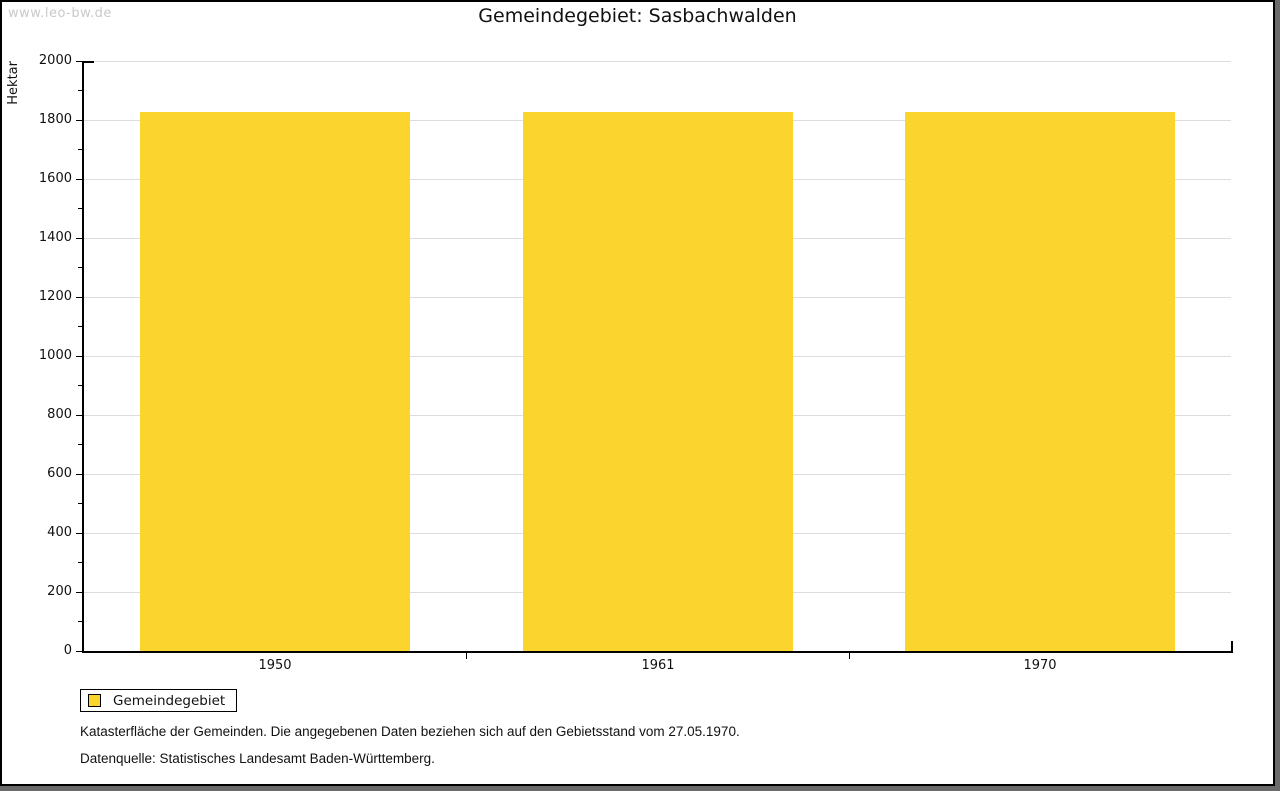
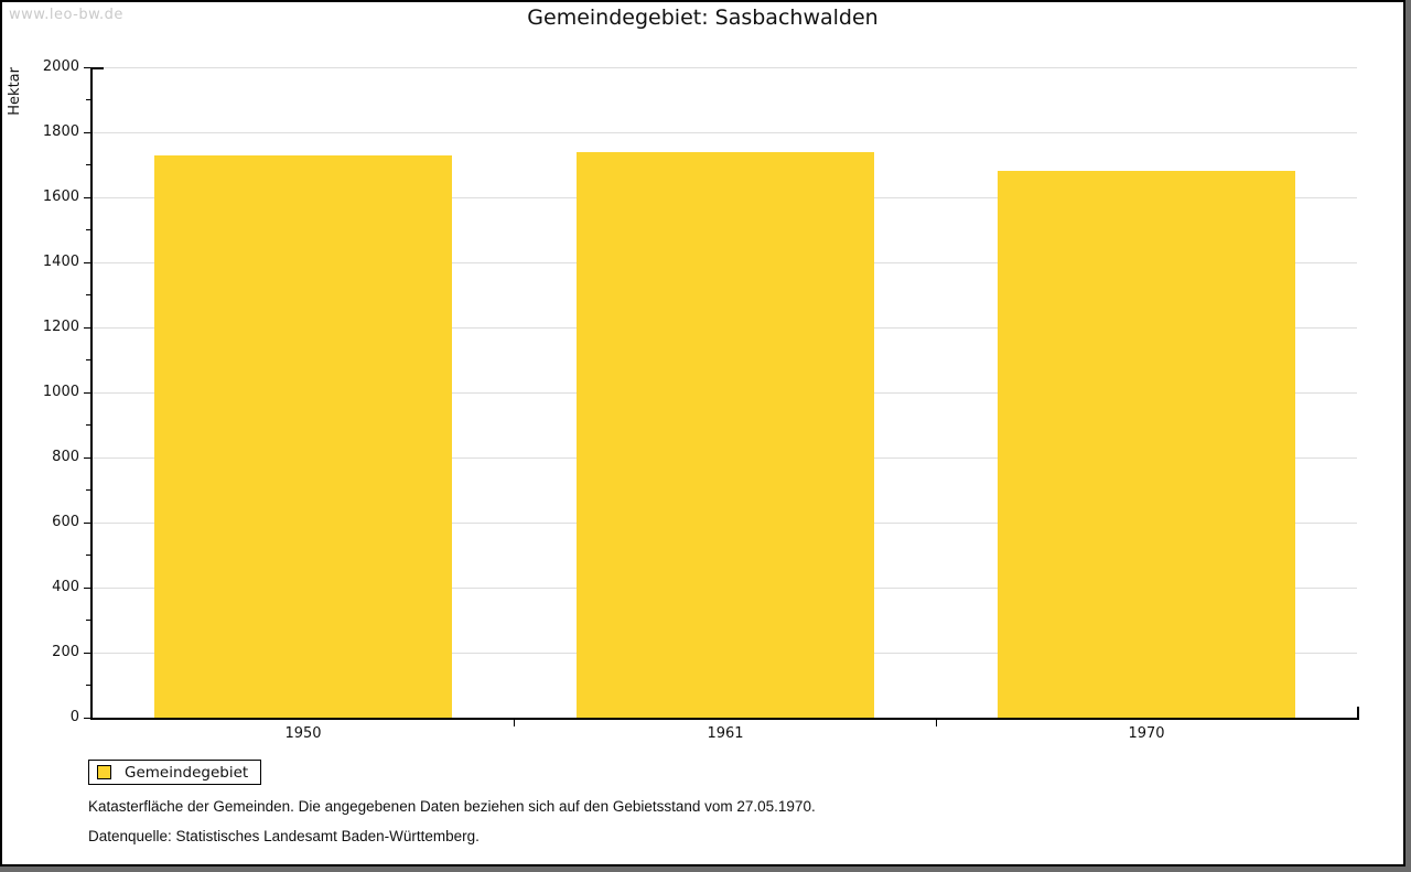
1950: 1830 -> 1730
1961: 1830 -> 1740
1970: 1830 -> 1680
